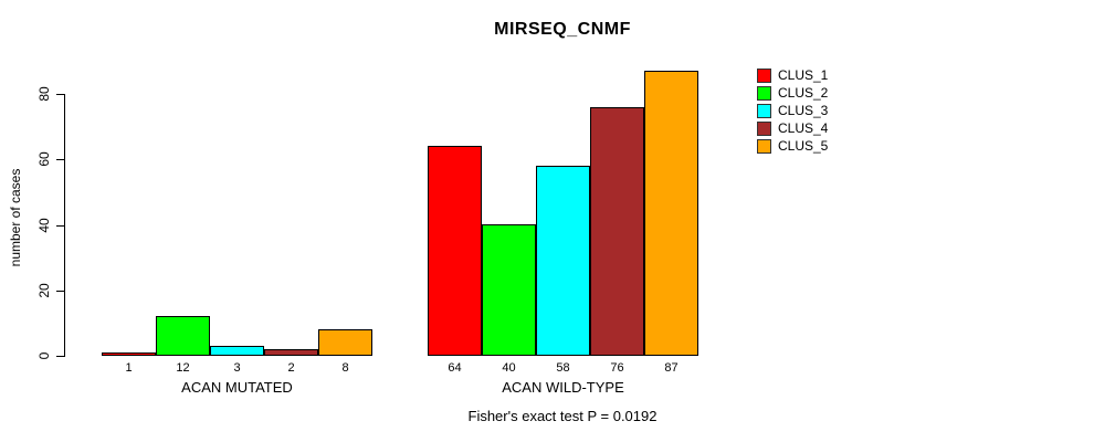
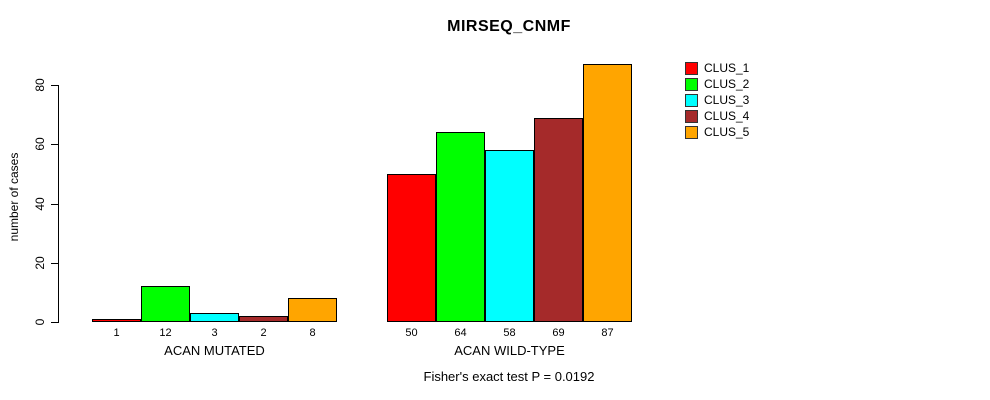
CLUS_1/ACAN WILD-TYPE: 64 -> 50
CLUS_2/ACAN WILD-TYPE: 40 -> 64
CLUS_4/ACAN WILD-TYPE: 76 -> 69
